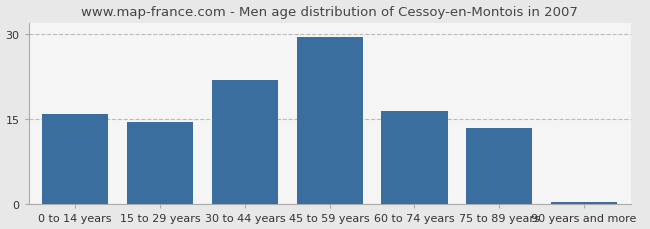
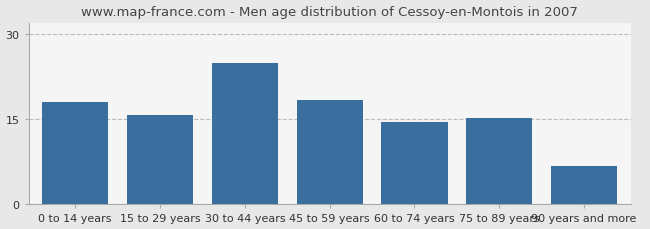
0 to 14 years: 16.0 -> 18.0
15 to 29 years: 14.5 -> 15.8
30 to 44 years: 22.0 -> 25.0
45 to 59 years: 29.5 -> 18.4
60 to 74 years: 16.5 -> 14.6
75 to 89 years: 13.5 -> 15.2
90 years and more: 0.4 -> 6.8
